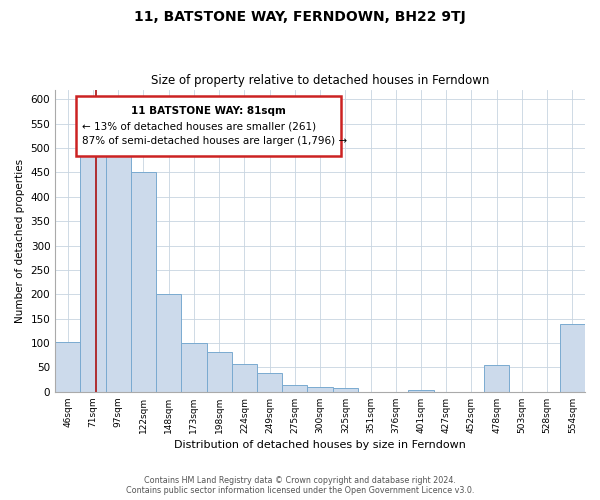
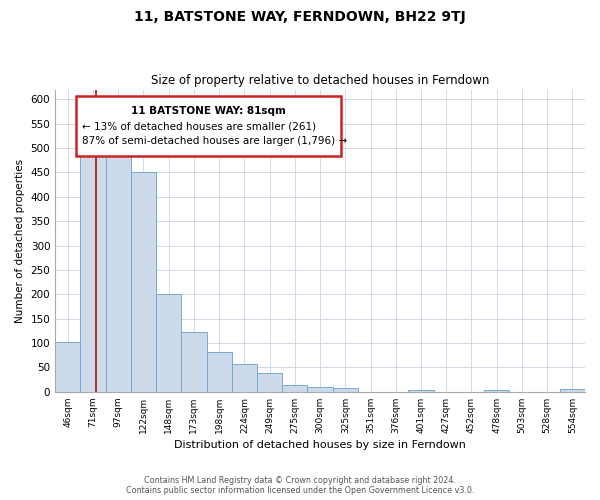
173sqm: 100 -> 122
478sqm: 55 -> 3
554sqm: 140 -> 5
